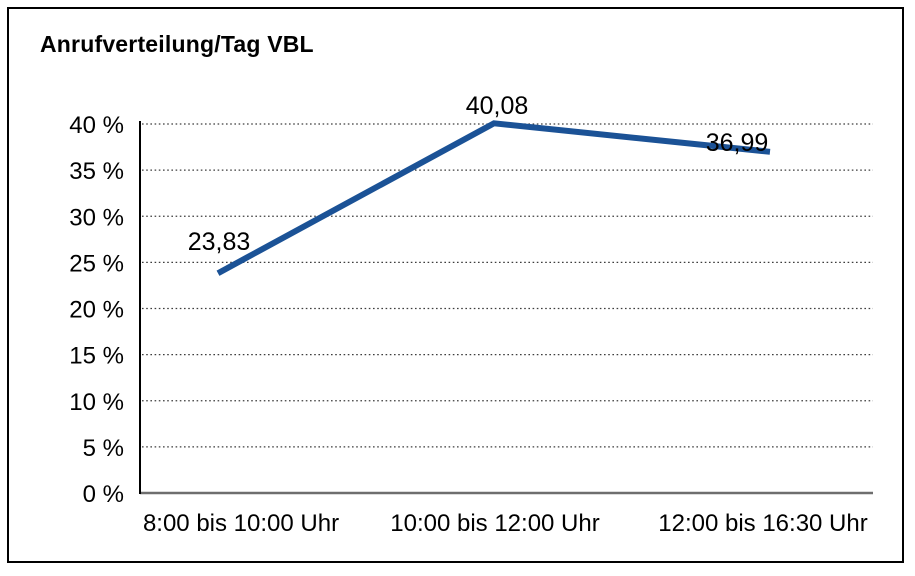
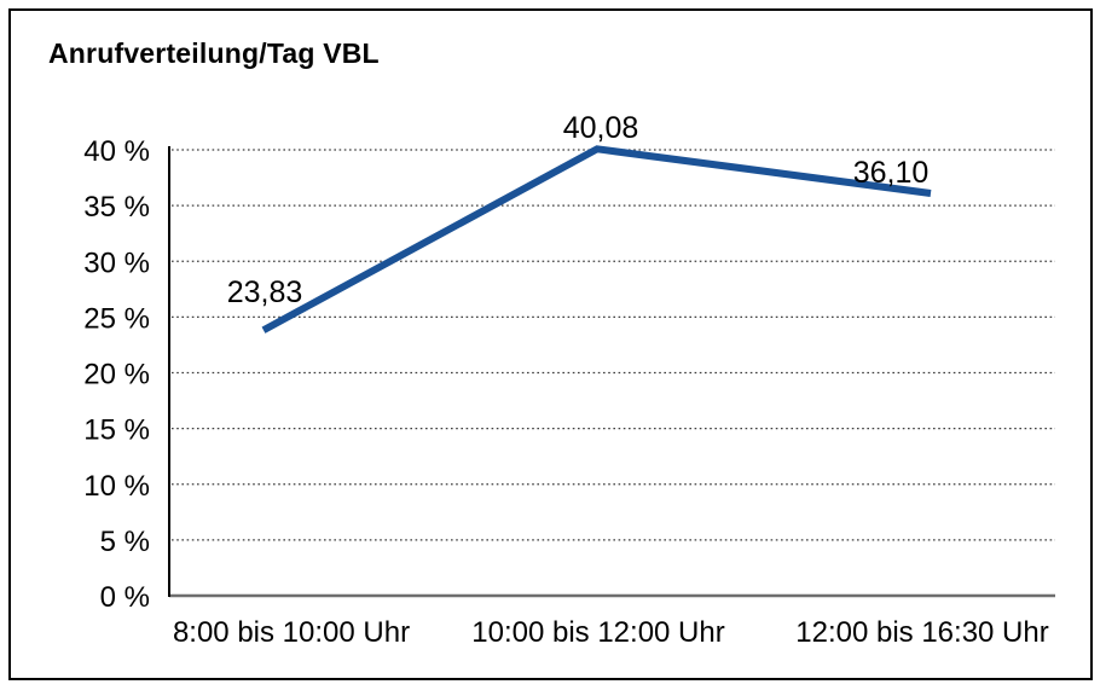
12:00 bis 16:30 Uhr: 36,99 -> 36,10
